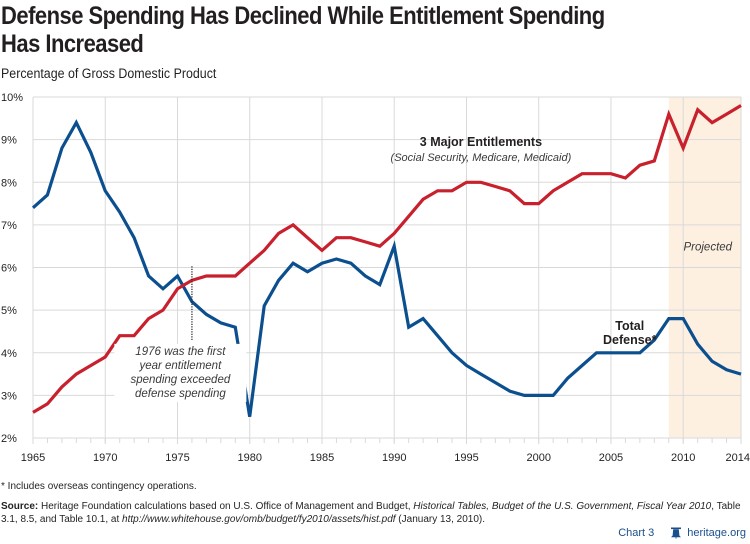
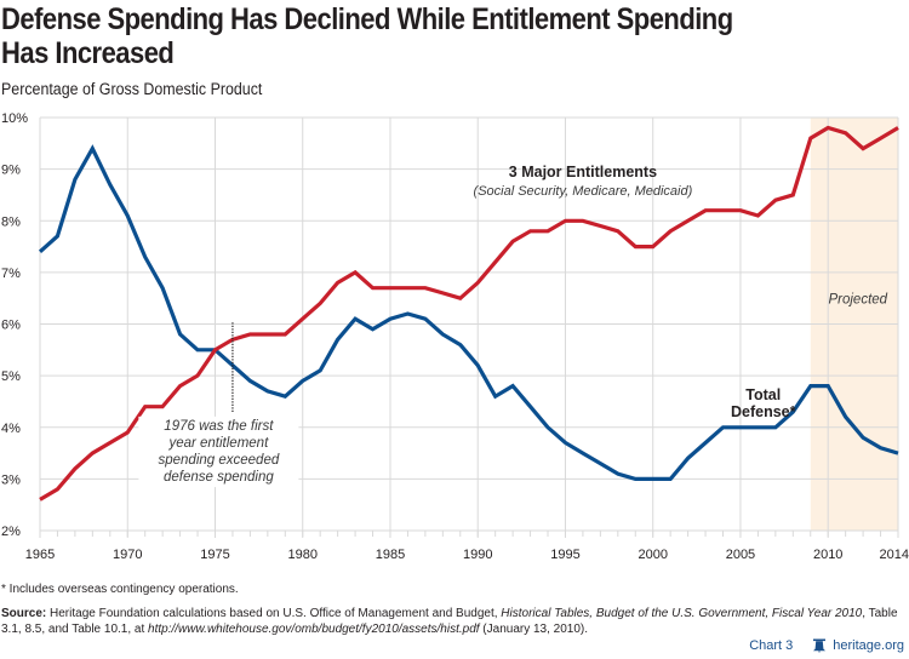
Total Defense*/1970: 7.8% -> 8.1%
Total Defense*/1975: 5.8% -> 5.5%
Total Defense*/1980: 2.5% -> 4.9%
3 Major Entitlements/1985: 6.4% -> 6.7%
Total Defense*/1990: 6.5% -> 5.2%
3 Major Entitlements/2010: 8.8% -> 9.8%
